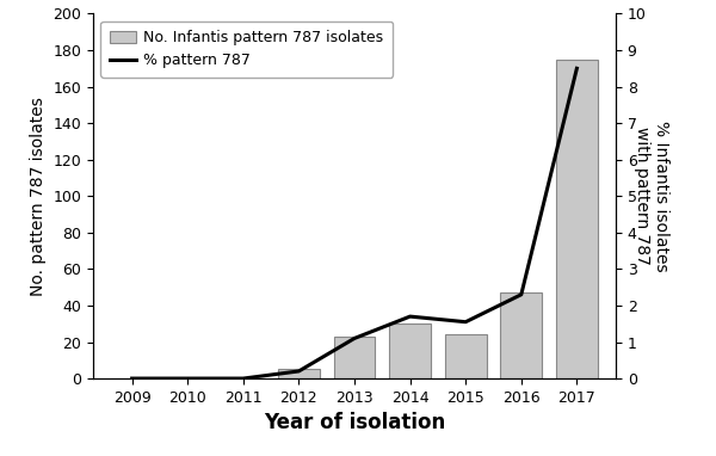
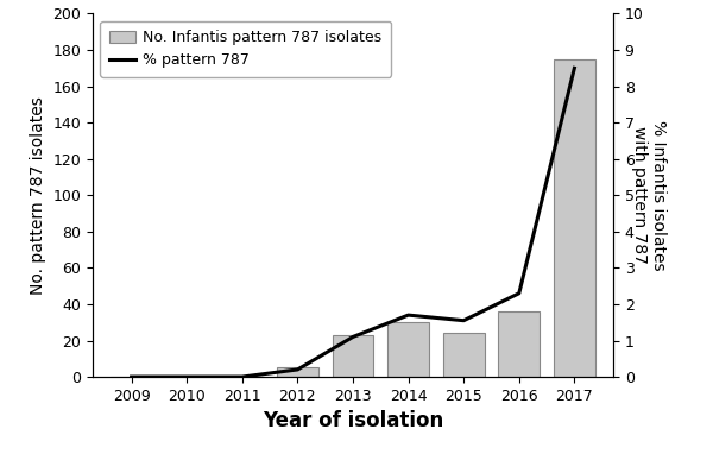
No. Infantis pattern 787 isolates/2016: 47 -> 36
